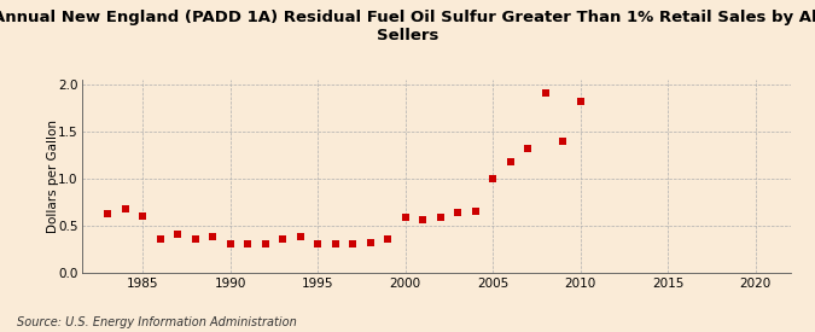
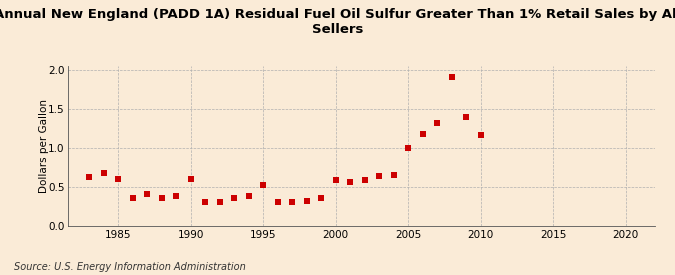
1990: 0.30 -> 0.60
1995: 0.30 -> 0.52
2010: 1.82 -> 1.16
